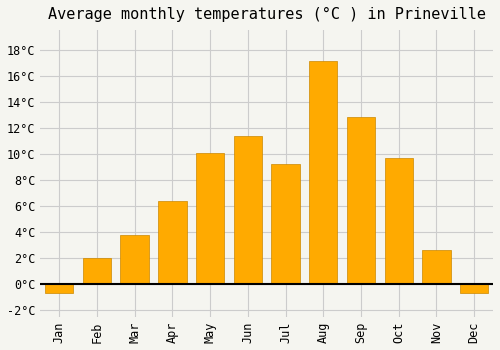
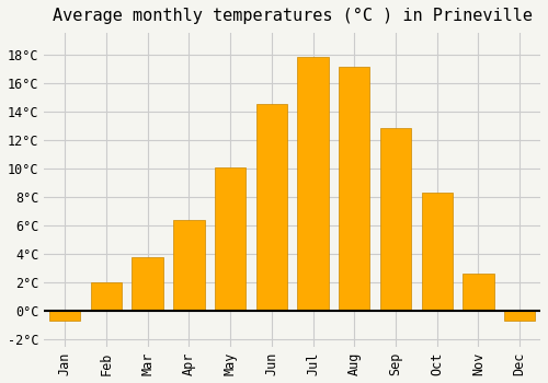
Jun: 11.4°C -> 14.5°C
Jul: 9.2°C -> 17.8°C
Oct: 9.7°C -> 8.3°C
